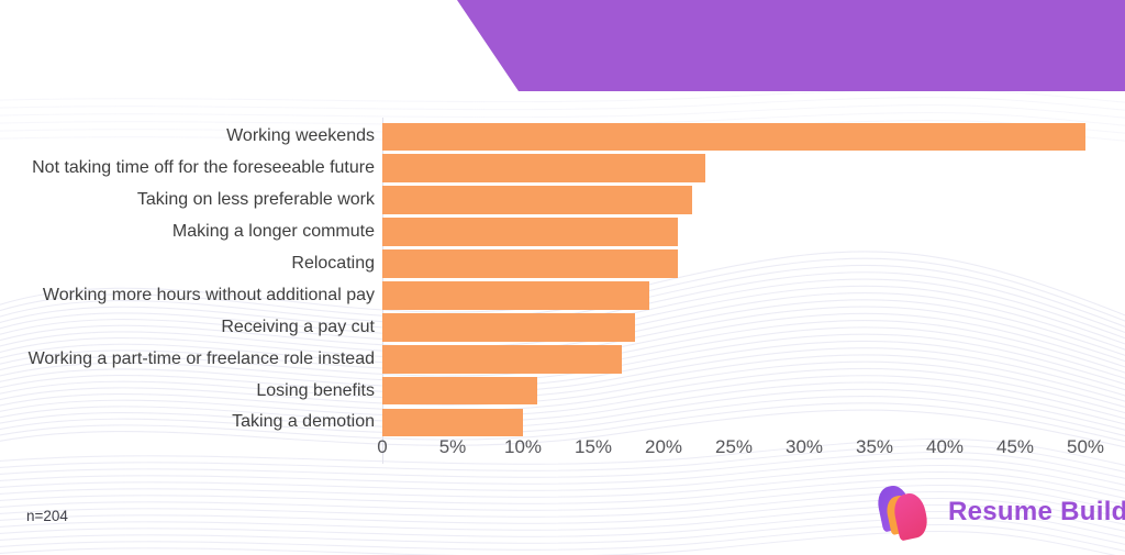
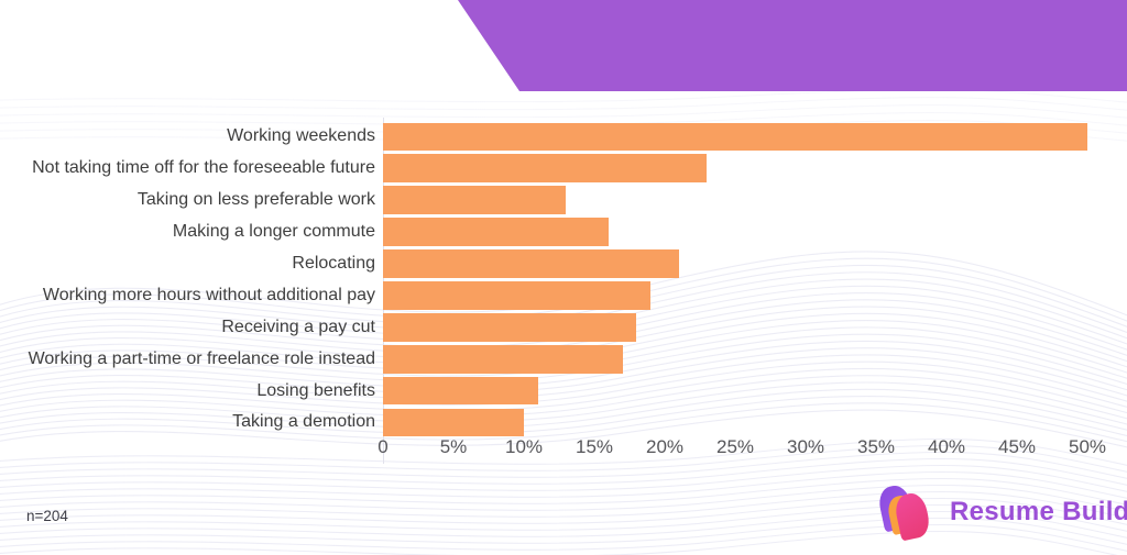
Taking on less preferable work: 22% -> 13%
Making a longer commute: 21% -> 16%
